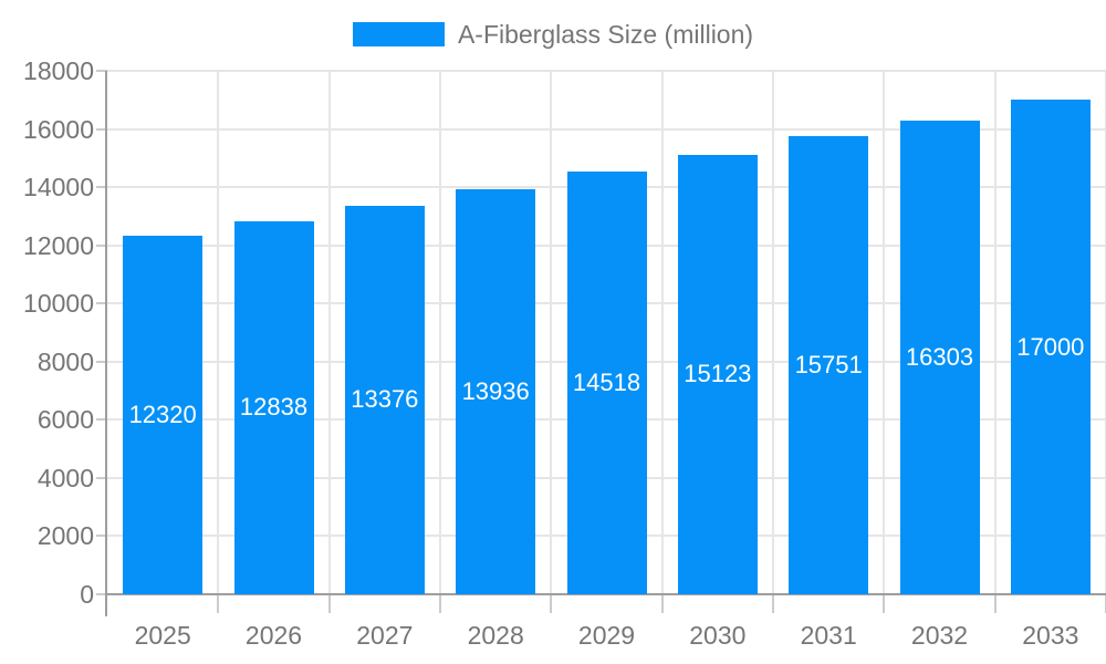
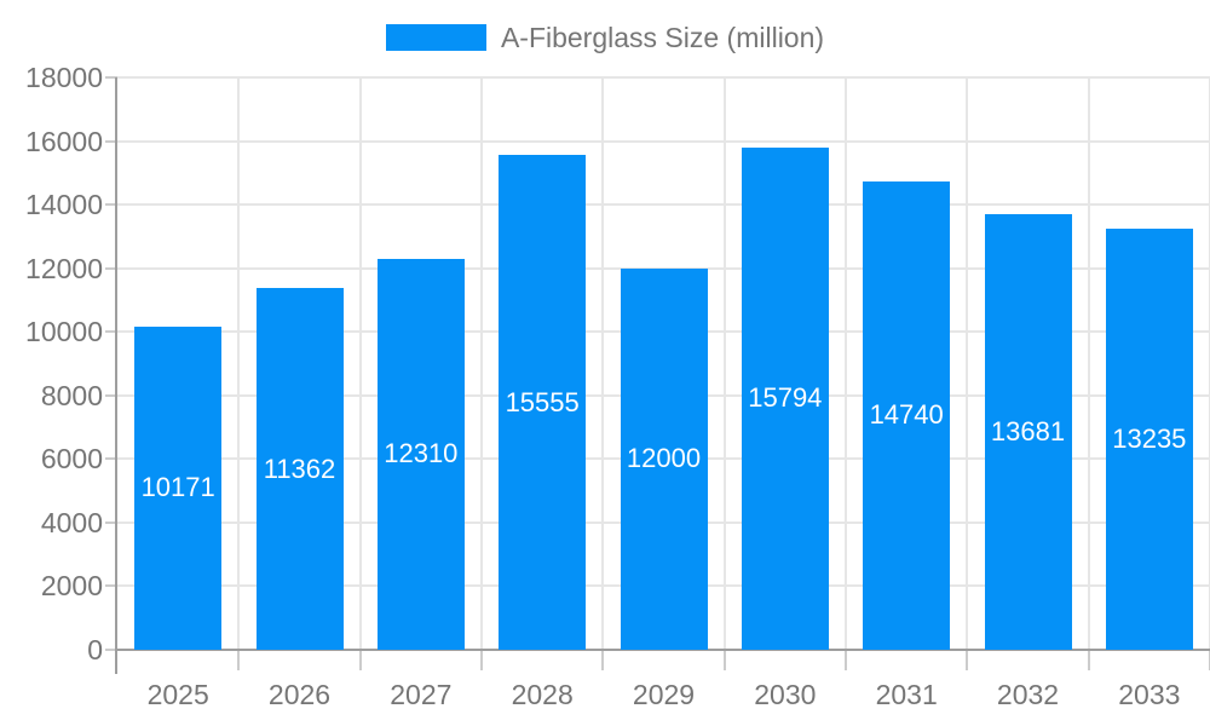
2025: 12320 -> 10171
2026: 12838 -> 11362
2027: 13376 -> 12310
2028: 13936 -> 15555
2029: 14518 -> 12000
2030: 15123 -> 15794
2031: 15751 -> 14740
2032: 16303 -> 13681
2033: 17000 -> 13235
